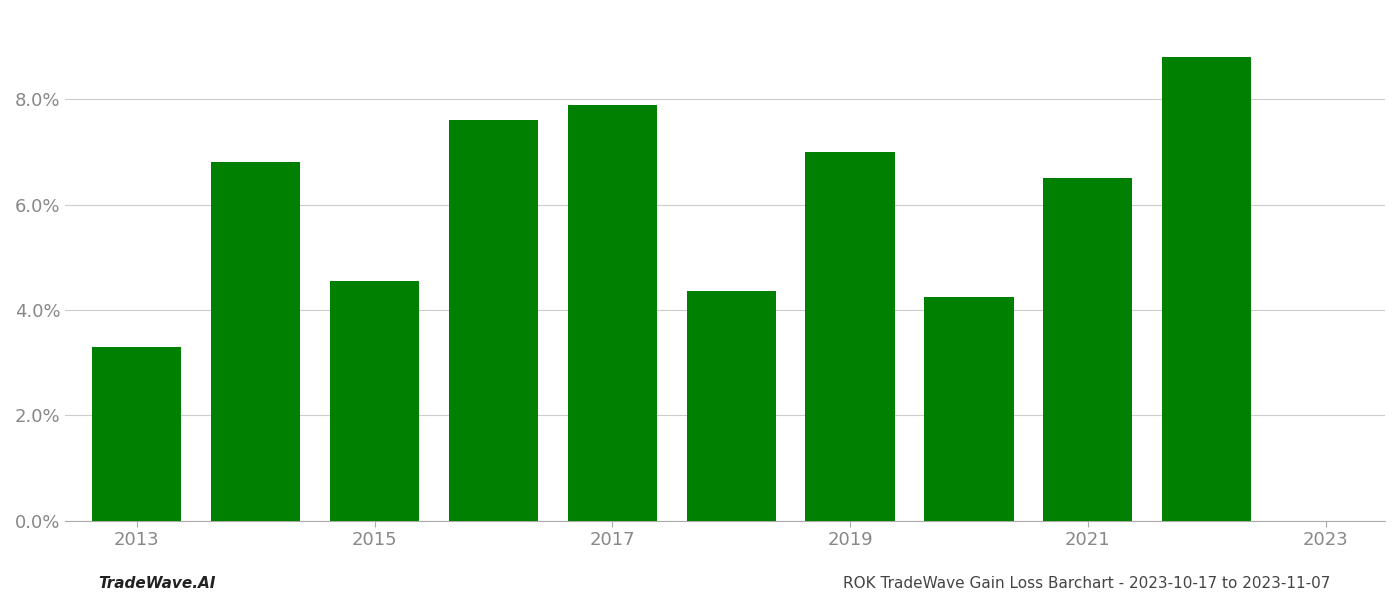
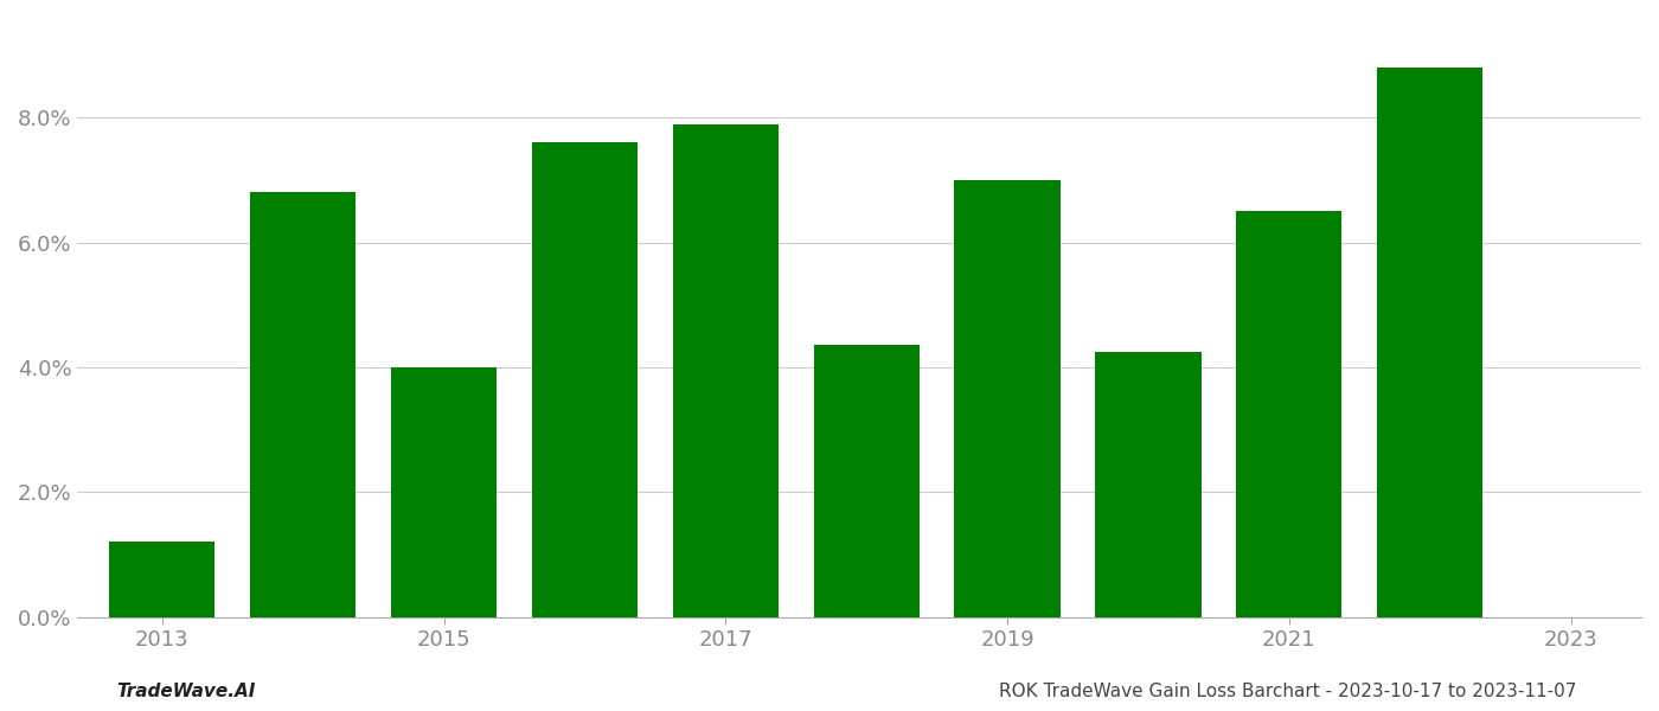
2013: 3.30% -> 1.20%
2015: 4.55% -> 4.00%
